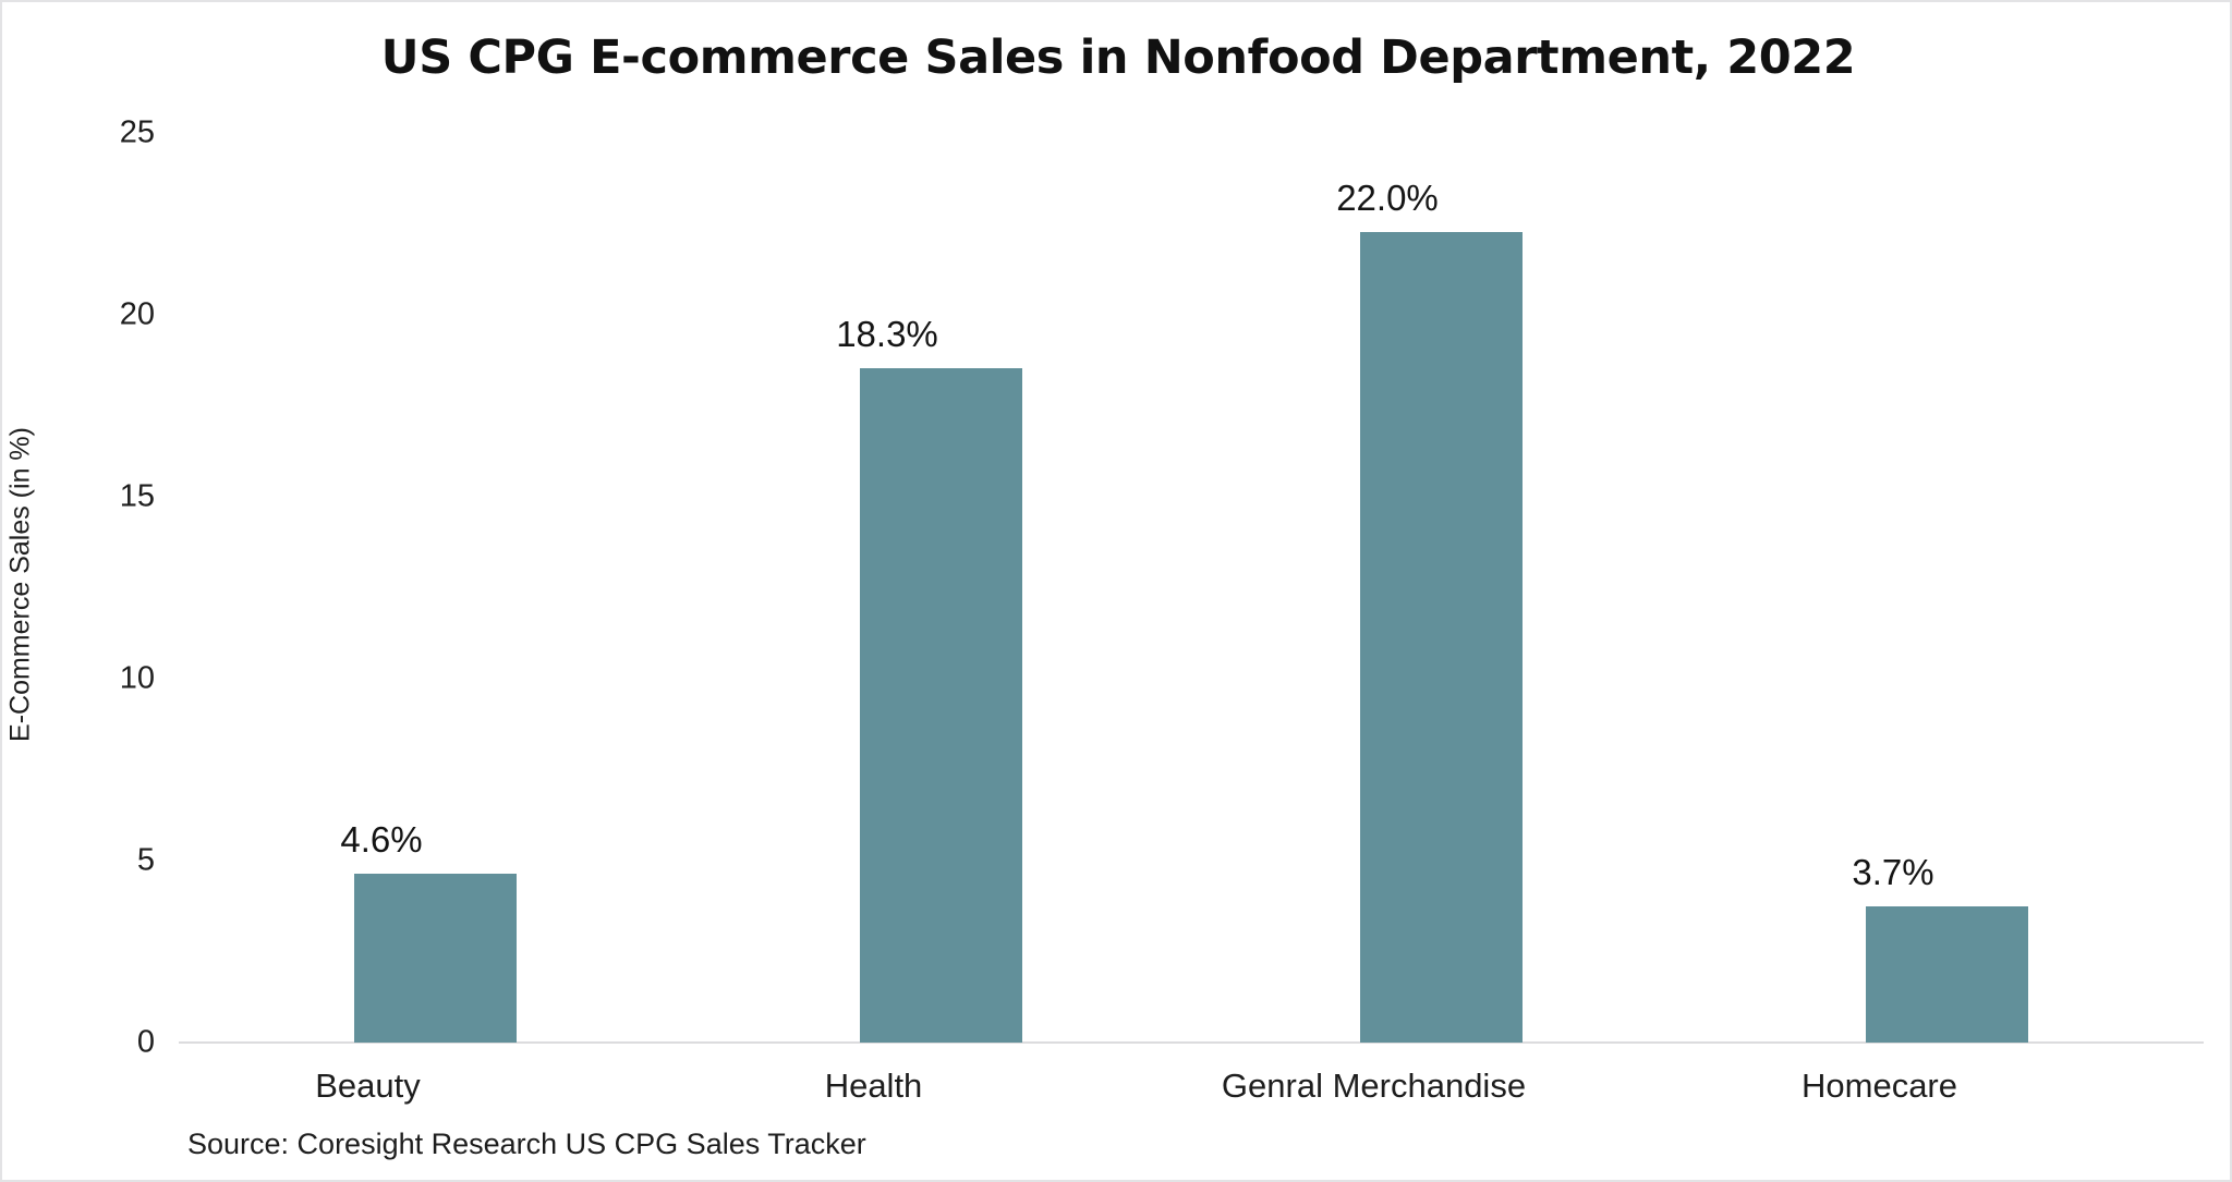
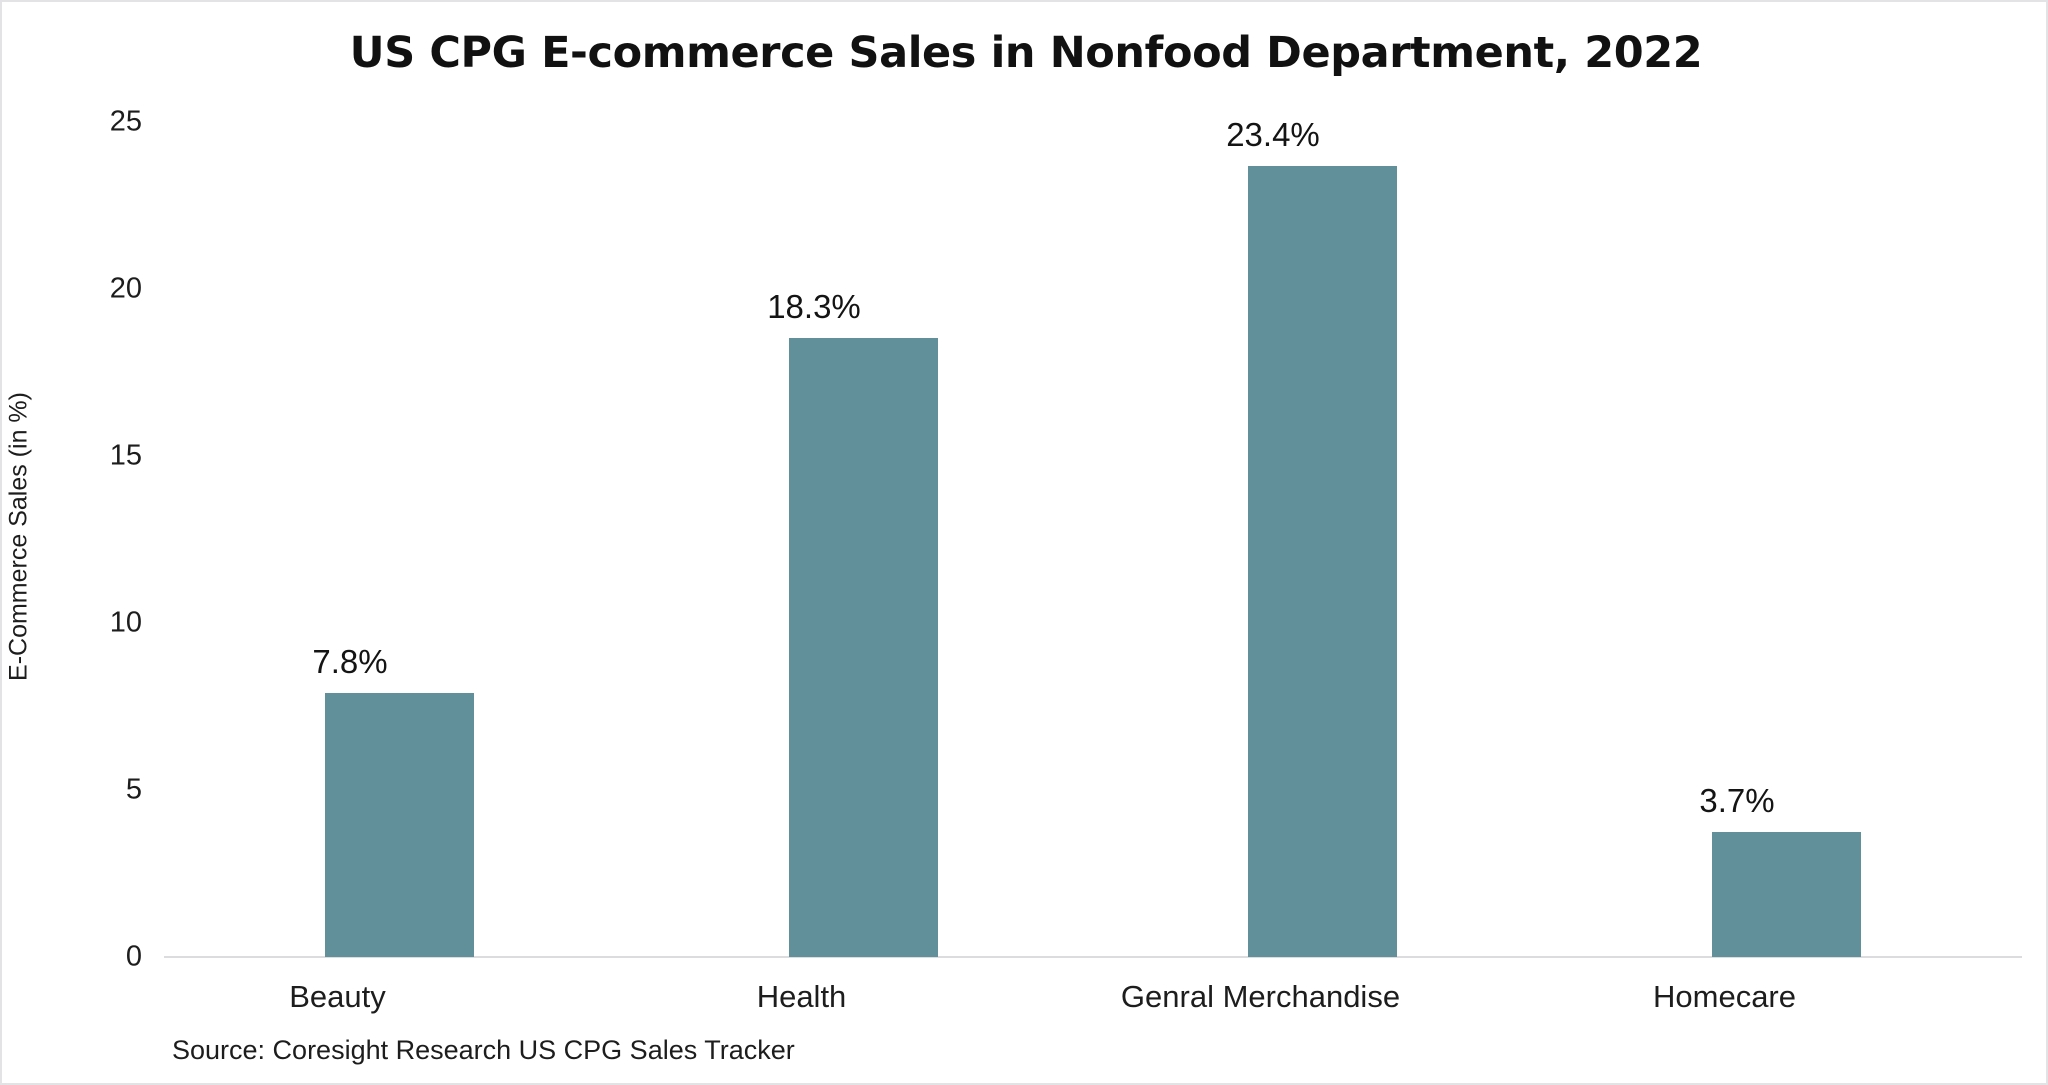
Beauty: 4.6% -> 7.8%
Genral Merchandise: 22.0% -> 23.4%
